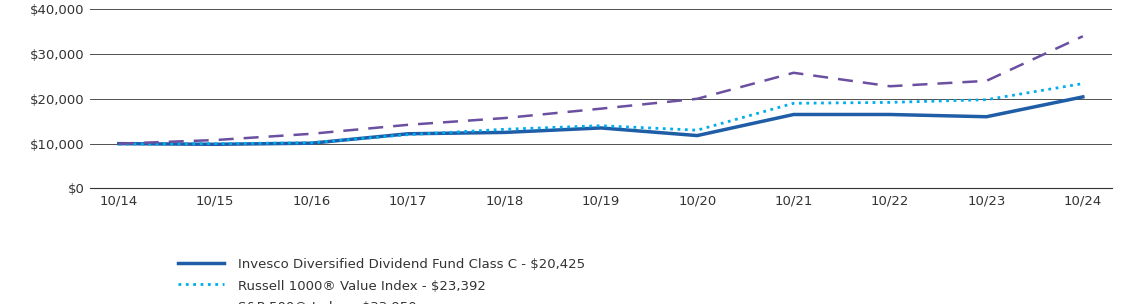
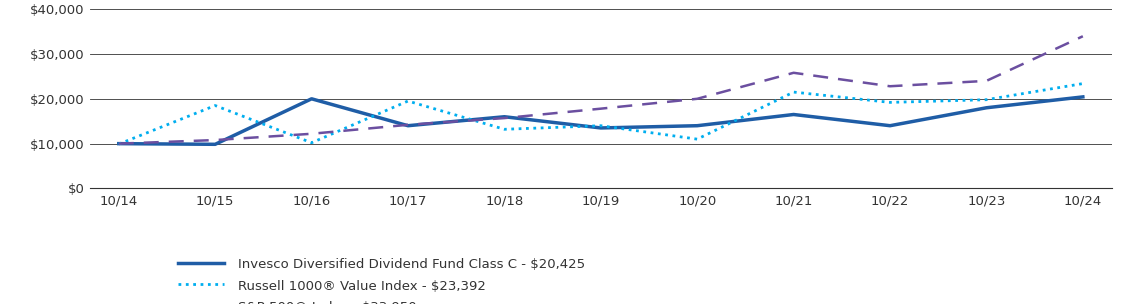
Russell 1000® Value Index - $23,392/10/15: $10,000 -> $18,500
Invesco Diversified Dividend Fund Class C - $20,425/10/16: $10,100 -> $20,000
Invesco Diversified Dividend Fund Class C - $20,425/10/17: $12,200 -> $14,000
Russell 1000® Value Index - $23,392/10/17: $12,000 -> $19,500
Invesco Diversified Dividend Fund Class C - $20,425/10/18: $12,500 -> $16,000
Invesco Diversified Dividend Fund Class C - $20,425/10/20: $11,800 -> $14,000
Russell 1000® Value Index - $23,392/10/20: $13,000 -> $11,000
Russell 1000® Value Index - $23,392/10/21: $19,000 -> $21,500
Invesco Diversified Dividend Fund Class C - $20,425/10/22: $16,500 -> $14,000
Invesco Diversified Dividend Fund Class C - $20,425/10/23: $16,000 -> $18,000
